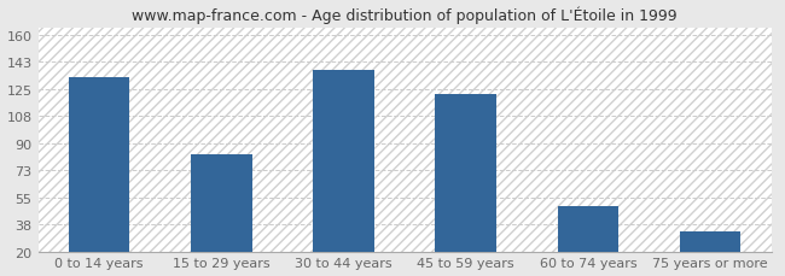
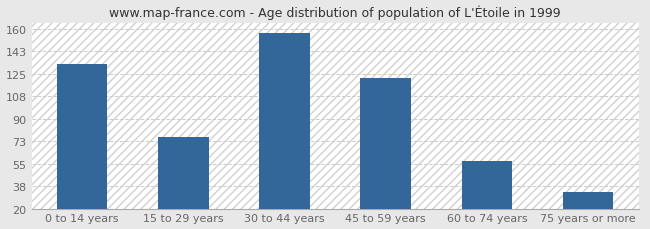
15 to 29 years: 83 -> 76
30 to 44 years: 138 -> 157
60 to 74 years: 49 -> 57
